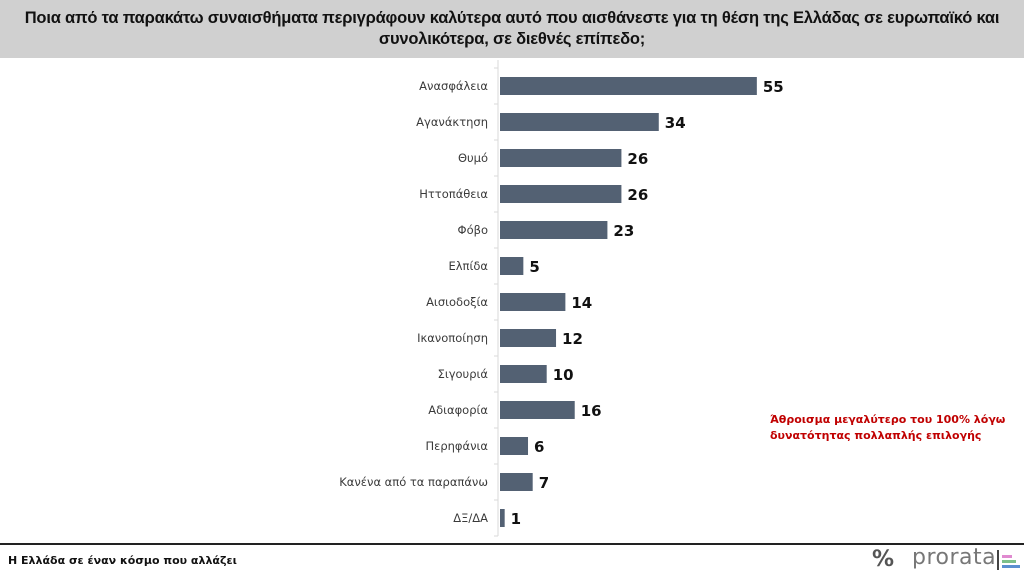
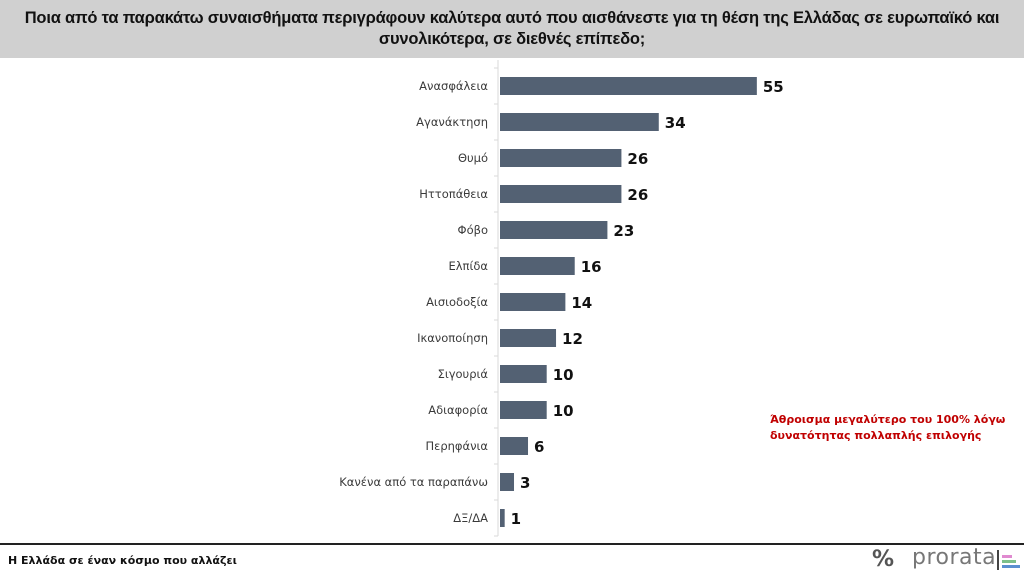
Ελπίδα: 5 -> 16
Αδιαφορία: 16 -> 10
Κανένα από τα παραπάνω: 7 -> 3
